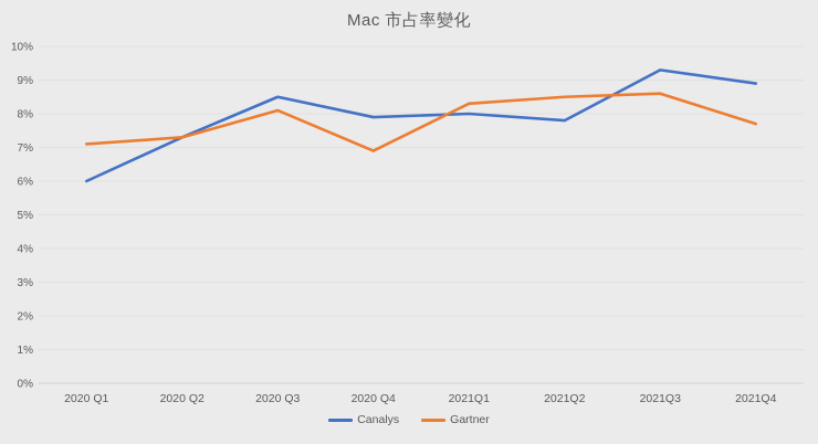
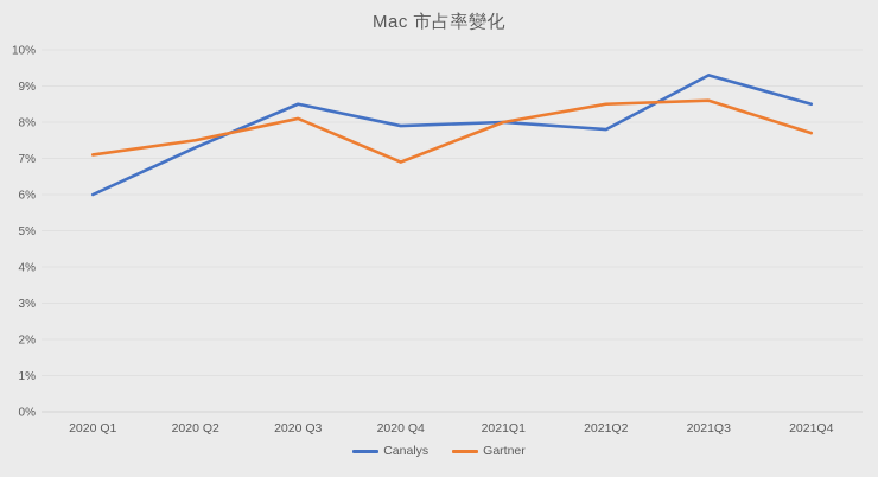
Gartner/2020 Q2: 7.3% -> 7.5%
Gartner/2021Q1: 8.3% -> 8.0%
Canalys/2021Q4: 8.9% -> 8.5%
